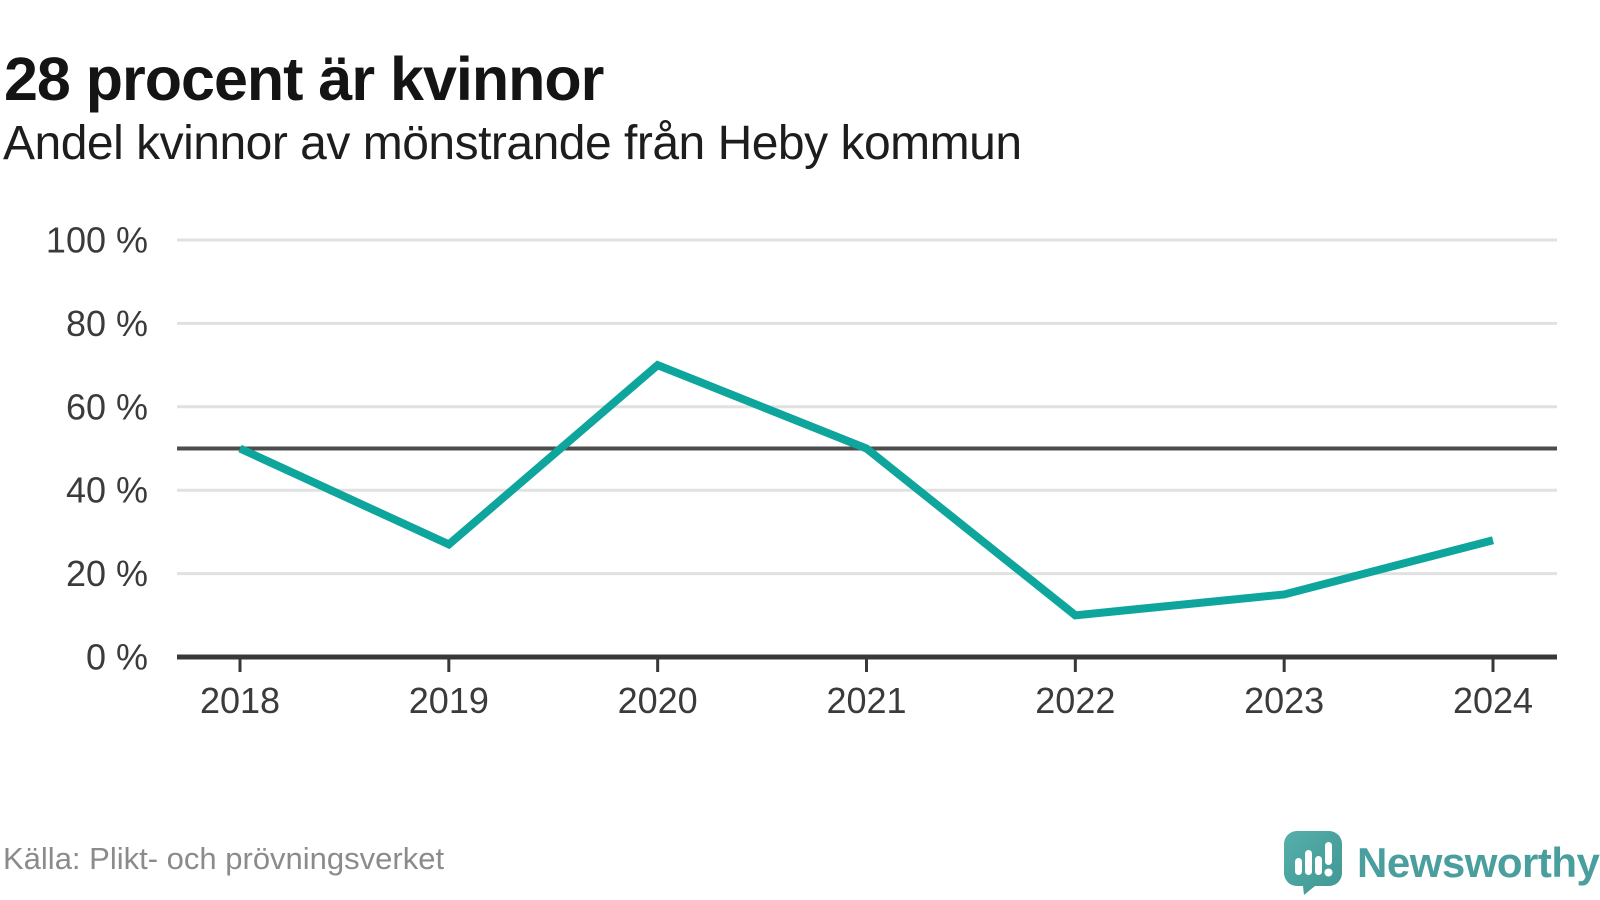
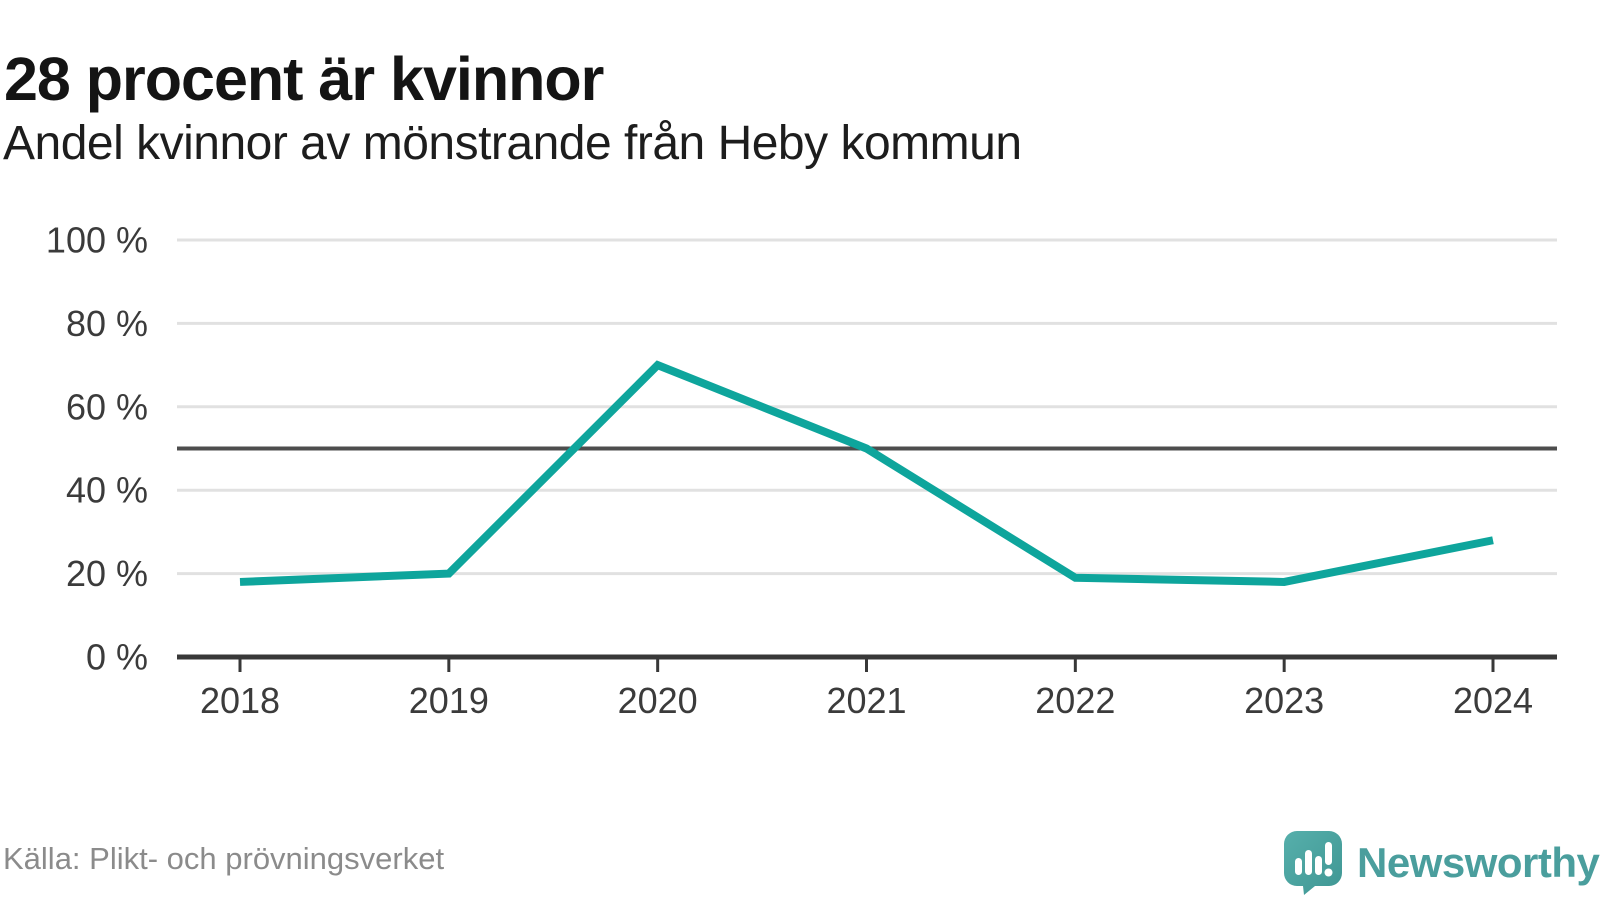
2018: 50% -> 18%
2019: 27% -> 20%
2022: 10% -> 19%
2023: 15% -> 18%
